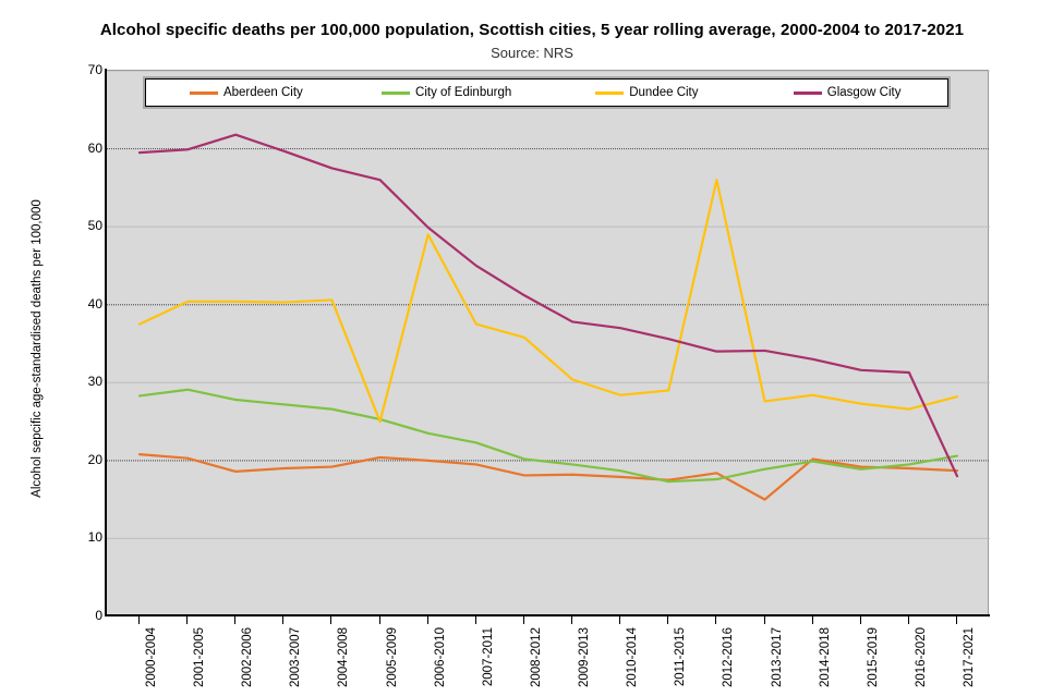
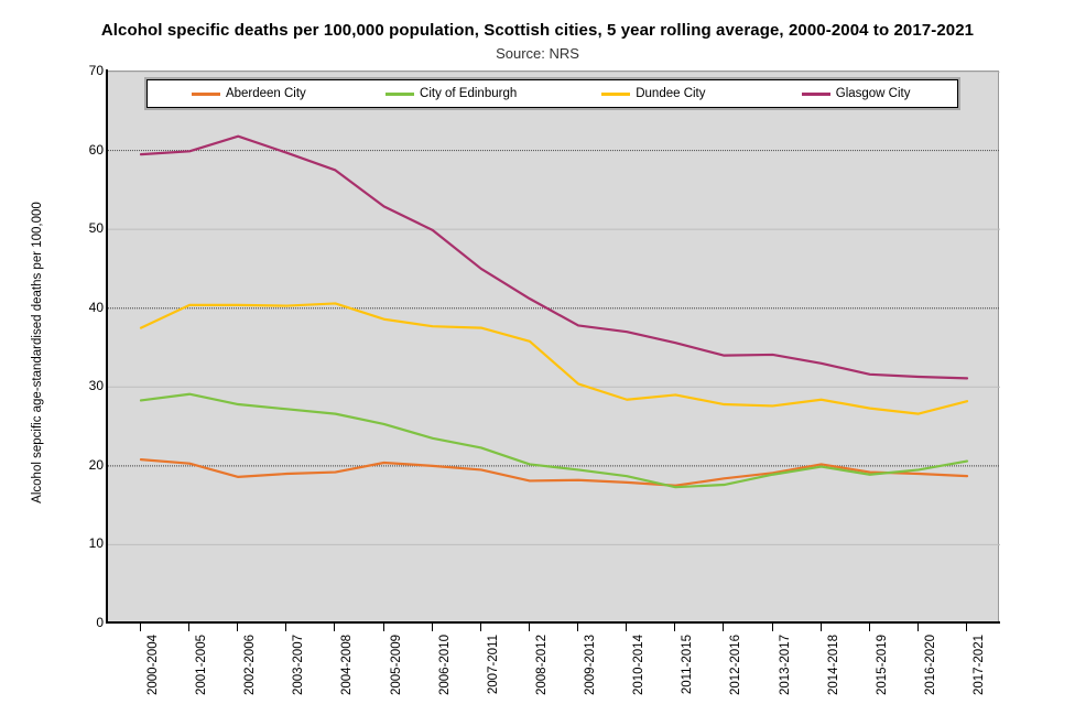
Dundee City/2005-2009: 25 -> 39
Glasgow City/2005-2009: 56 -> 53
Dundee City/2006-2010: 49 -> 38
Dundee City/2012-2016: 56 -> 28
Aberdeen City/2013-2017: 15 -> 19
Glasgow City/2017-2021: 18 -> 31
